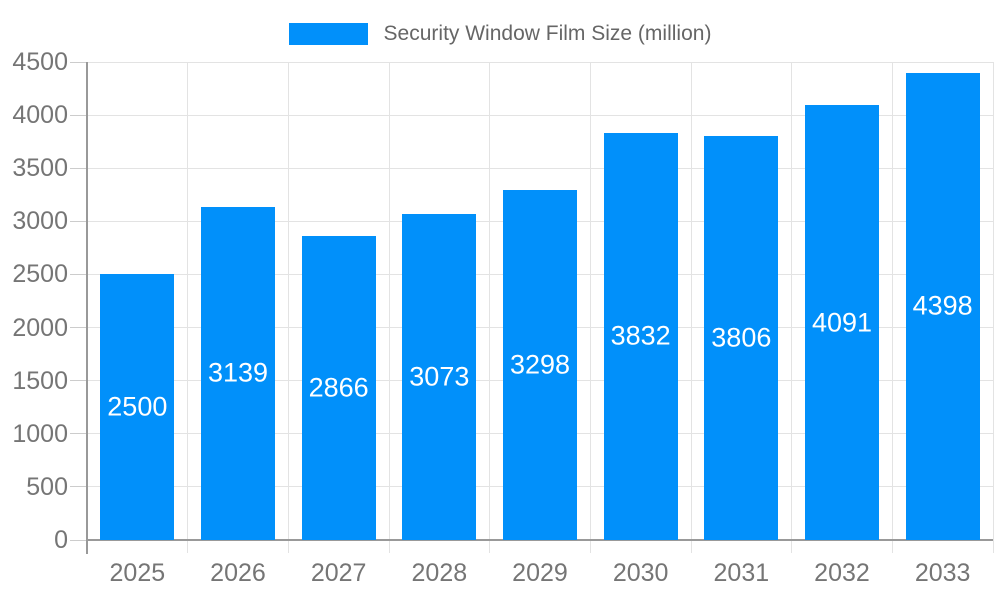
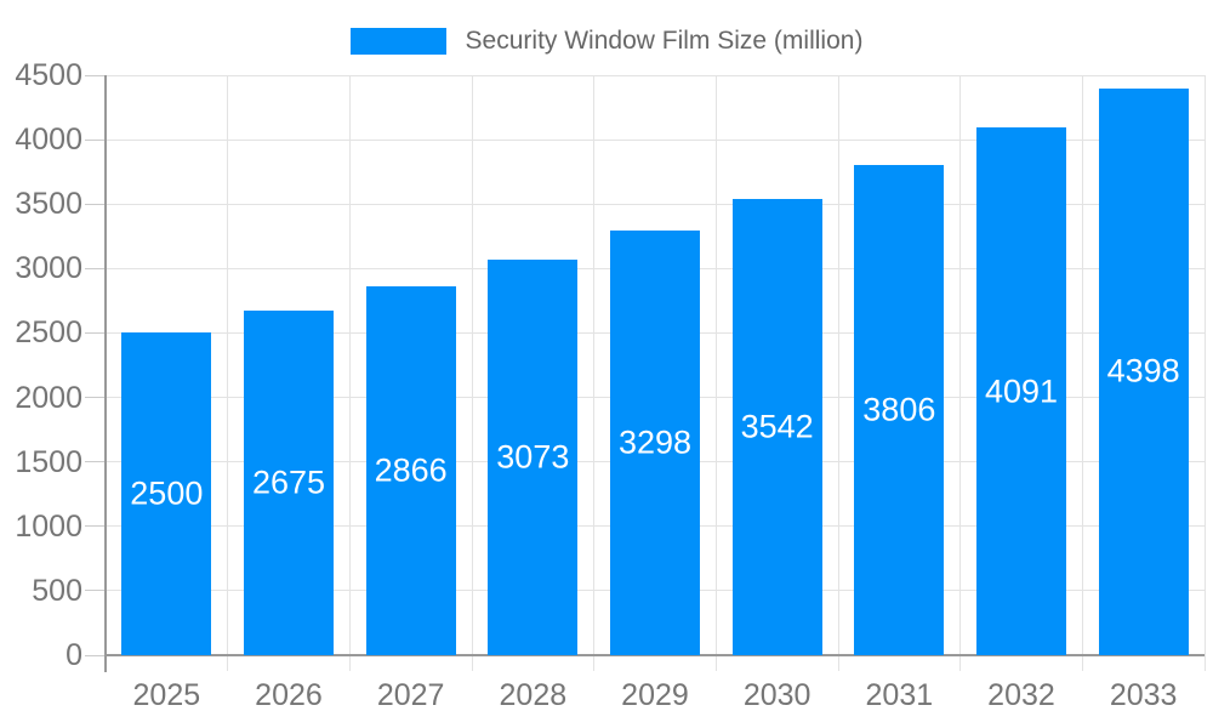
2026: 3139 -> 2675
2030: 3832 -> 3542
